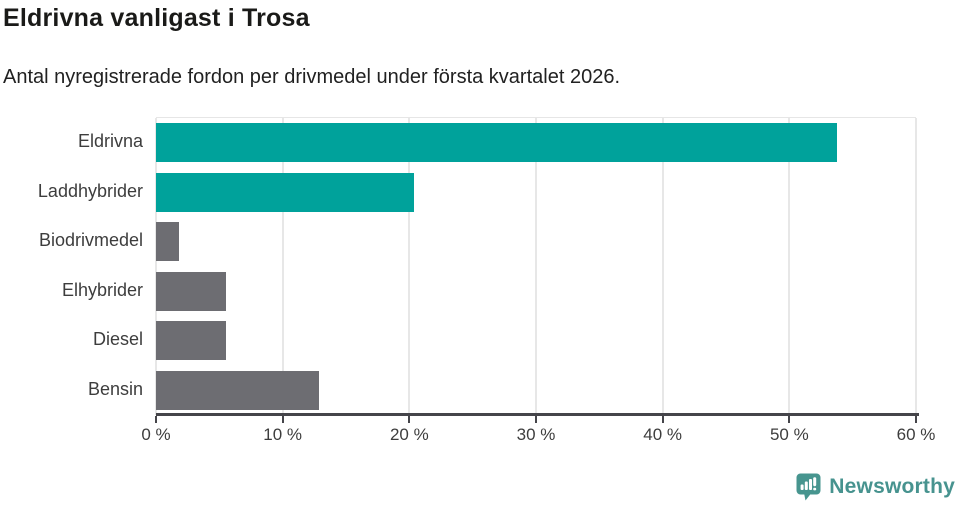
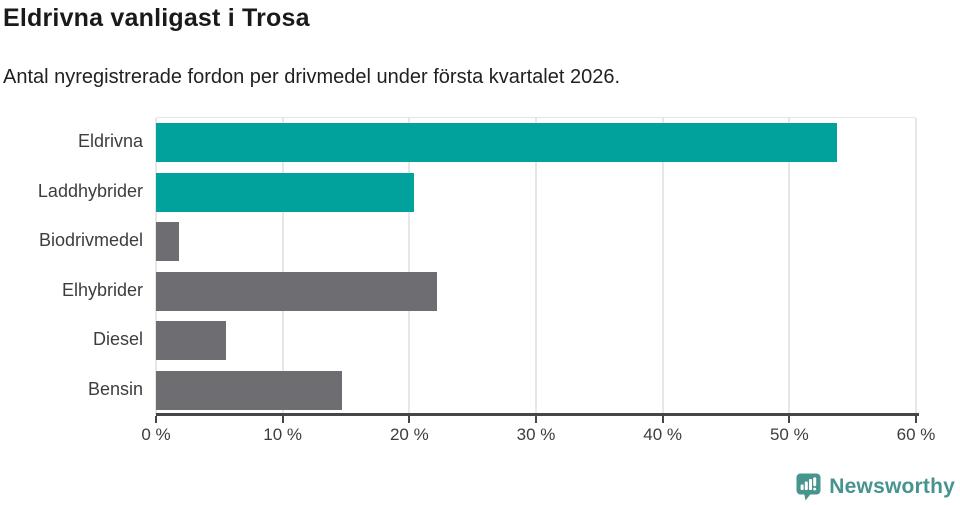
Elhybrider: 5.5% -> 22.2%
Bensin: 12.9% -> 14.7%
